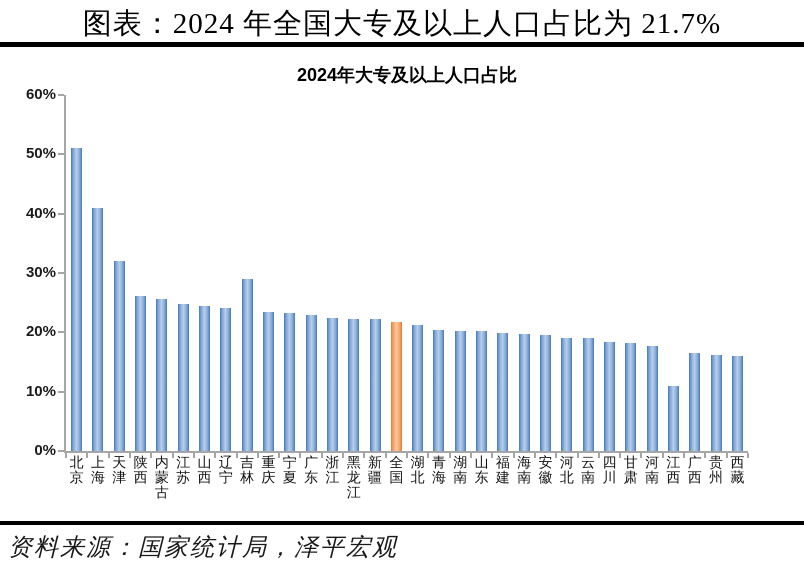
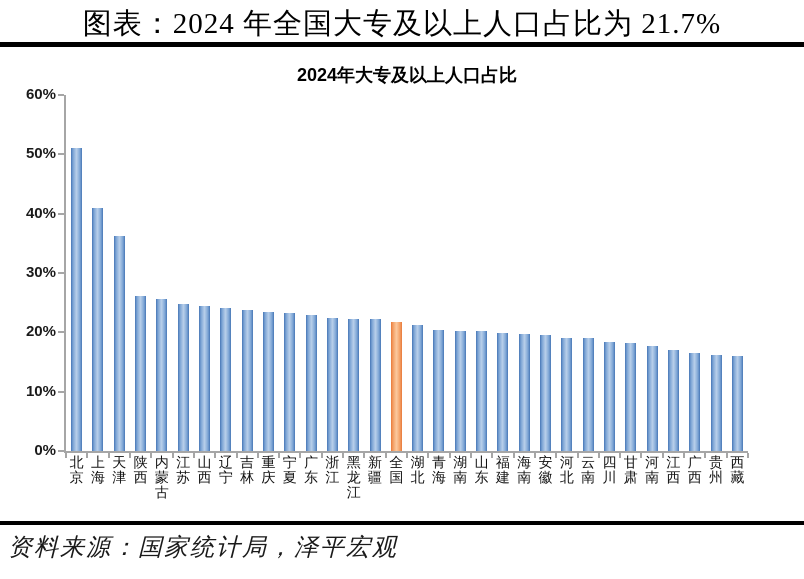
天津: 32% -> 36%
吉林: 29% -> 24%
江西: 11% -> 17%
